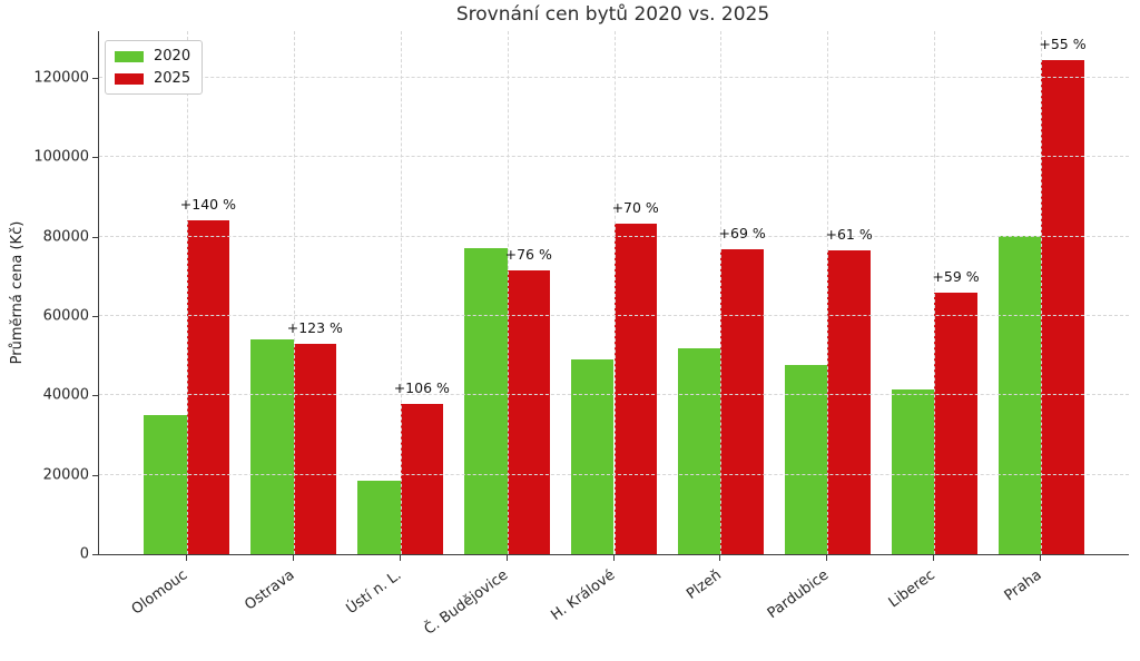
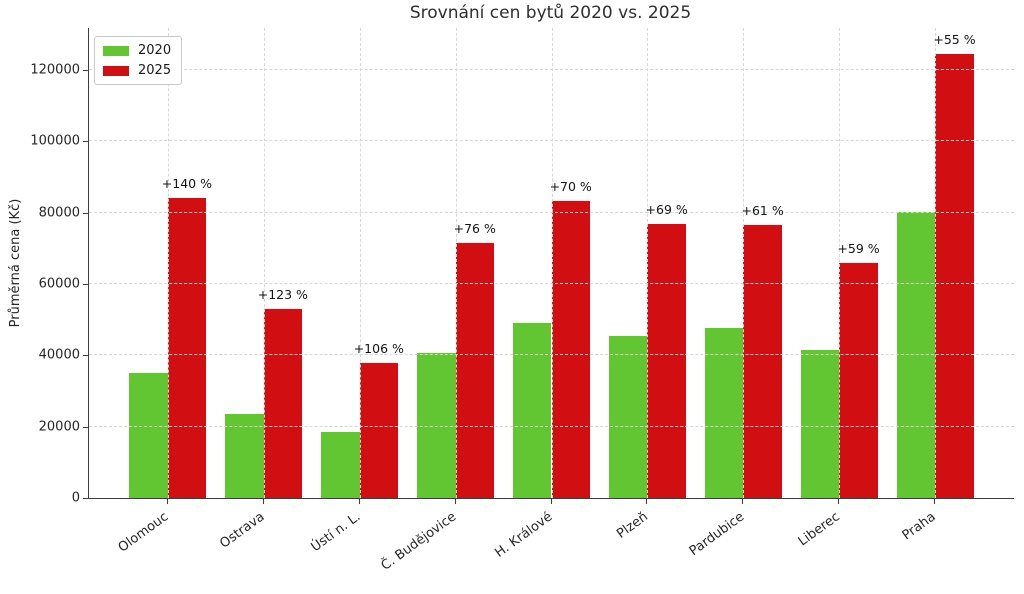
2020/Ostrava: 54000 -> 24000
2020/Č. Budějovice: 77000 -> 41000
2020/Plzeň: 52000 -> 46000
